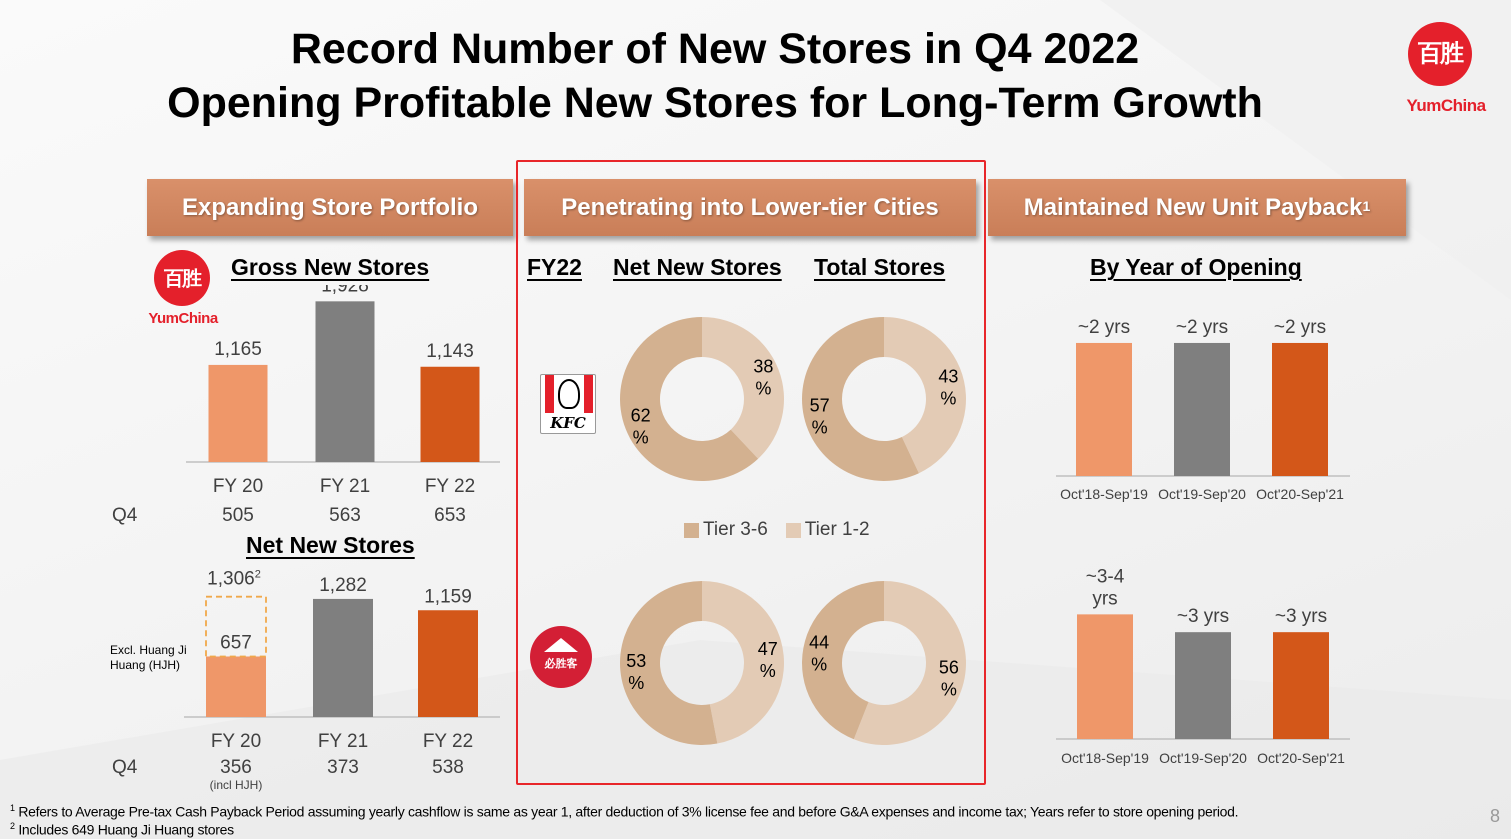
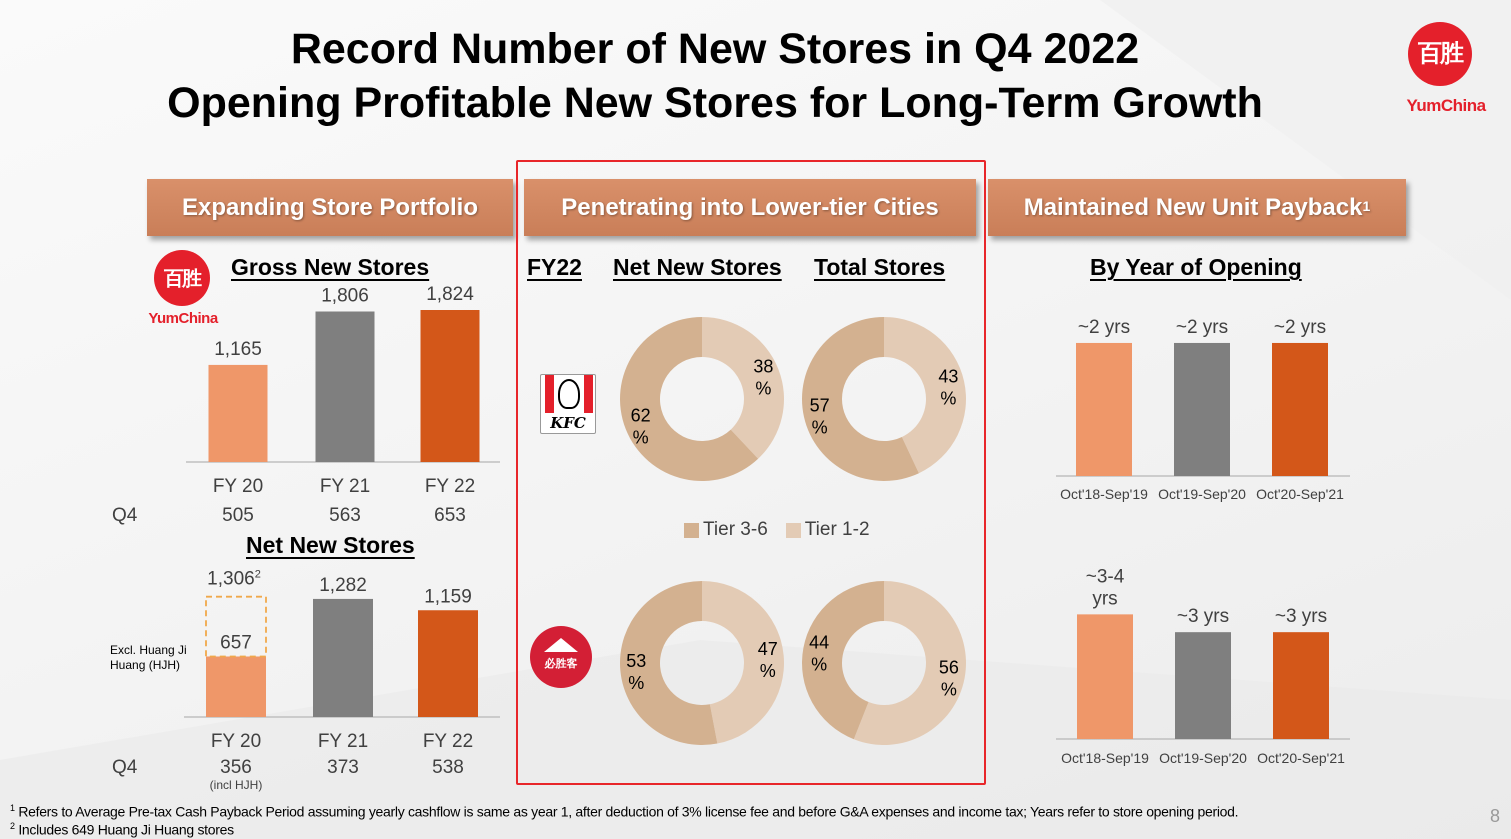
Gross New Stores/FY 21: 1,928 -> 1,806
Gross New Stores/FY 22: 1,143 -> 1,824
